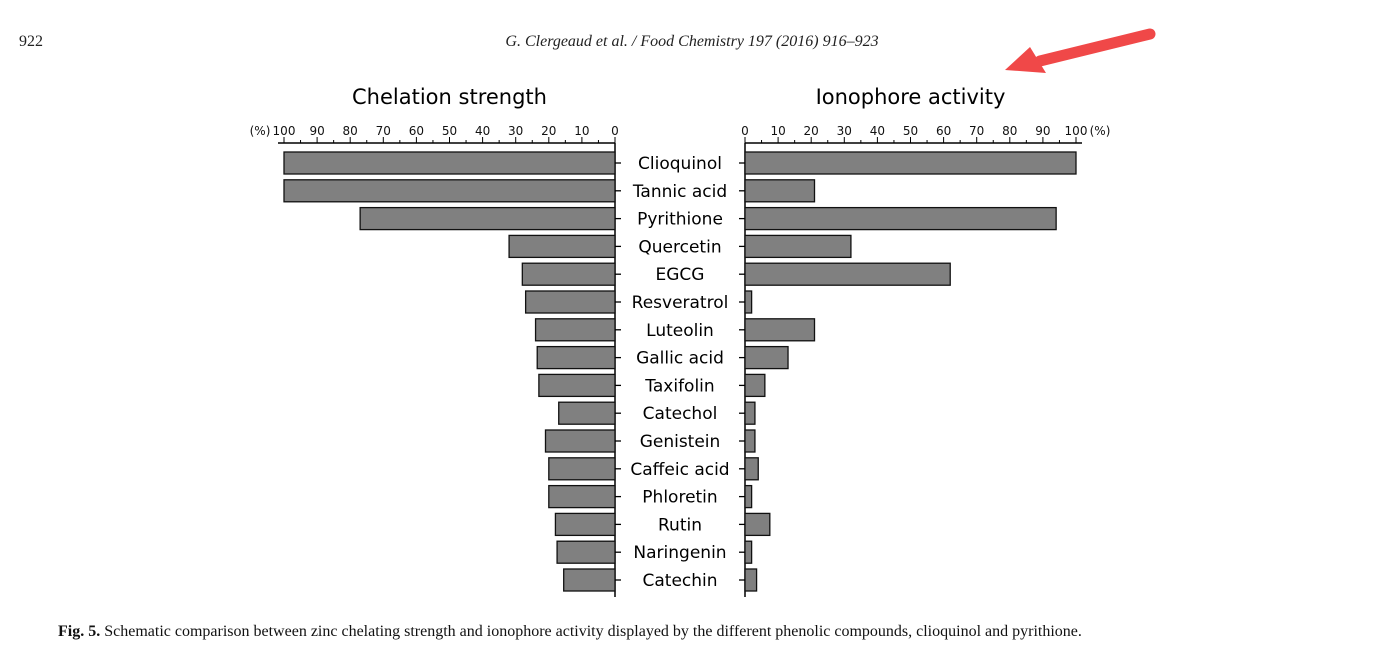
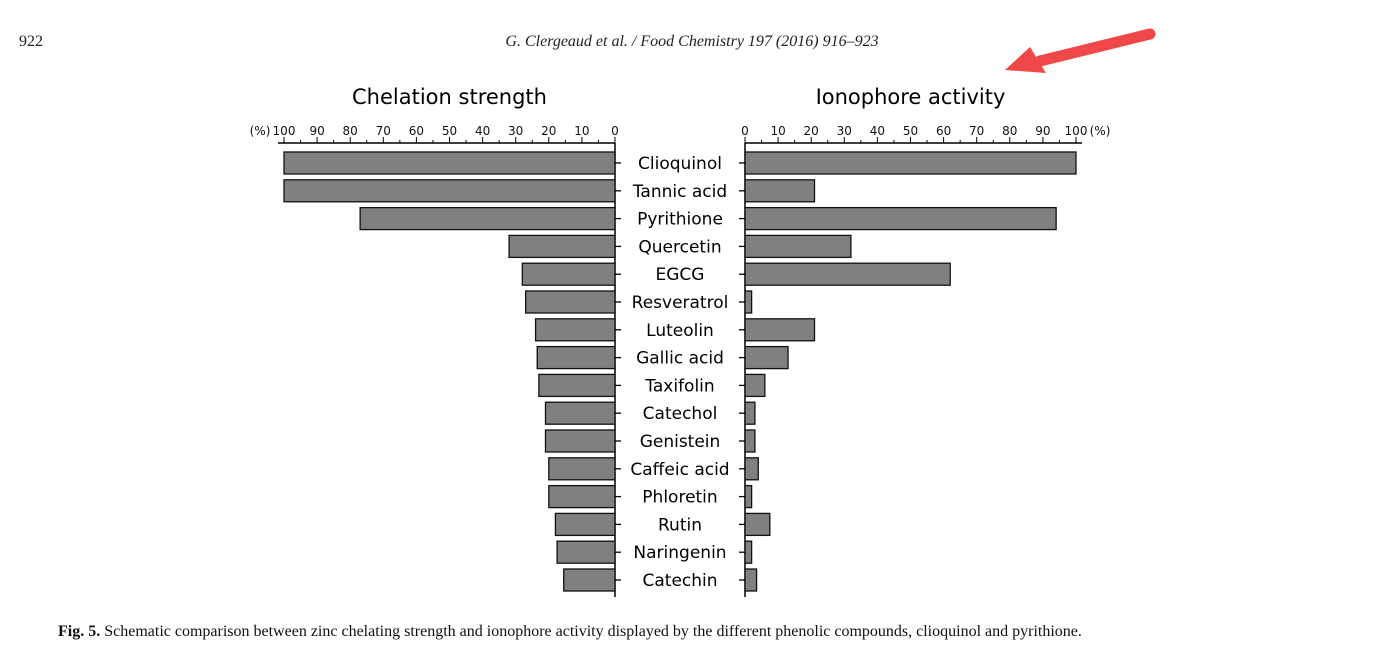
Chelation strength/Catechol: 17 -> 21
